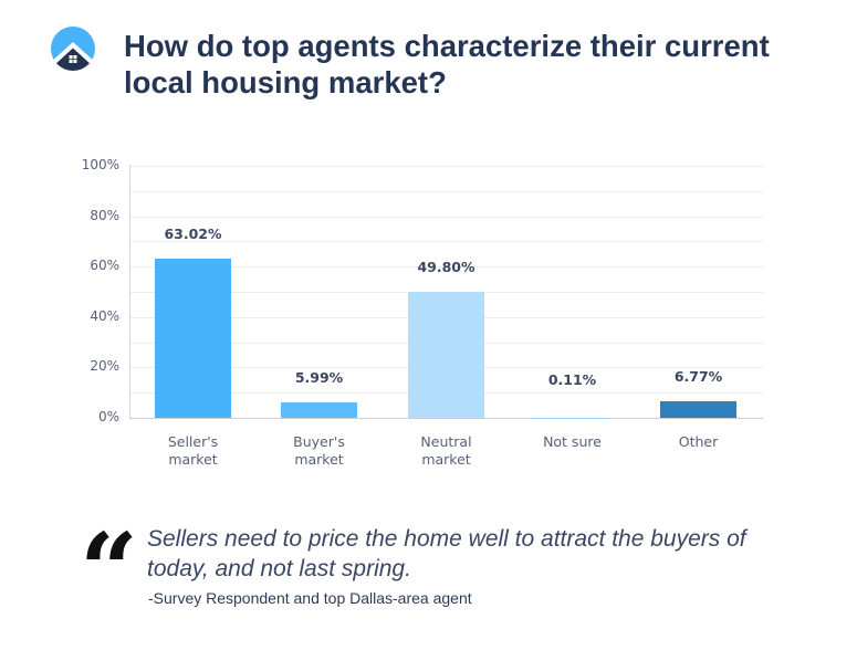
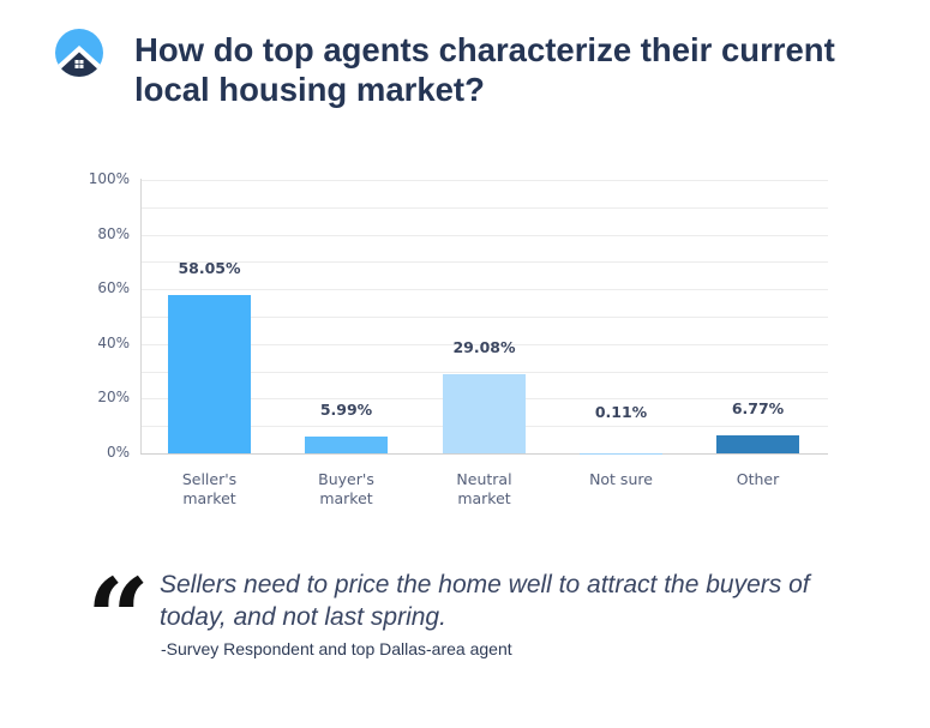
Seller's market: 63.02% -> 58.05%
Neutral market: 49.80% -> 29.08%
